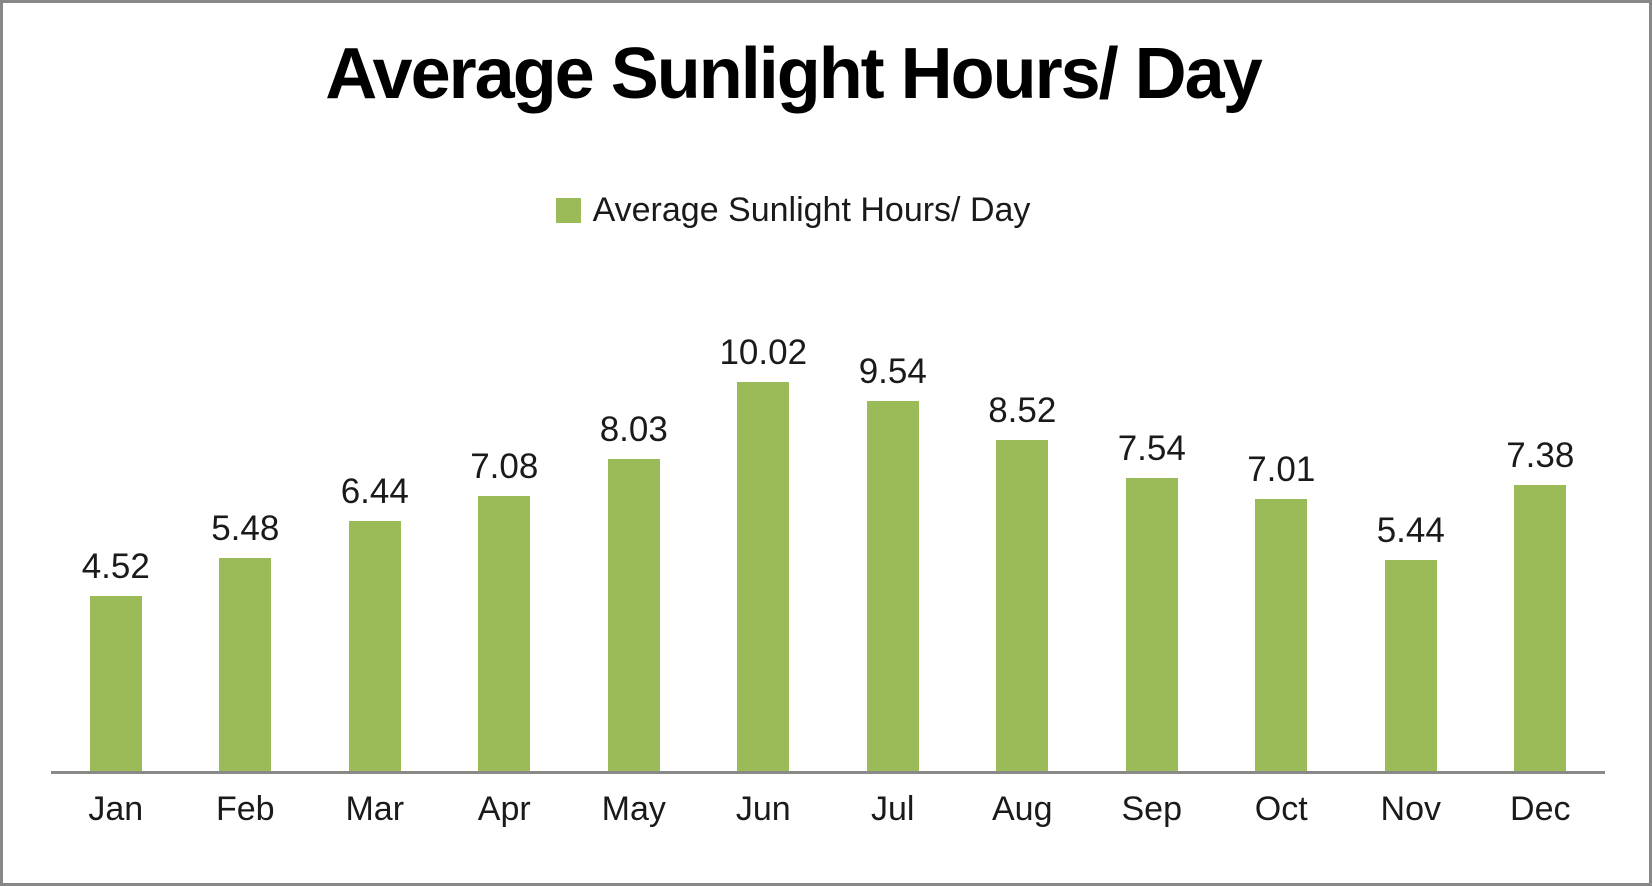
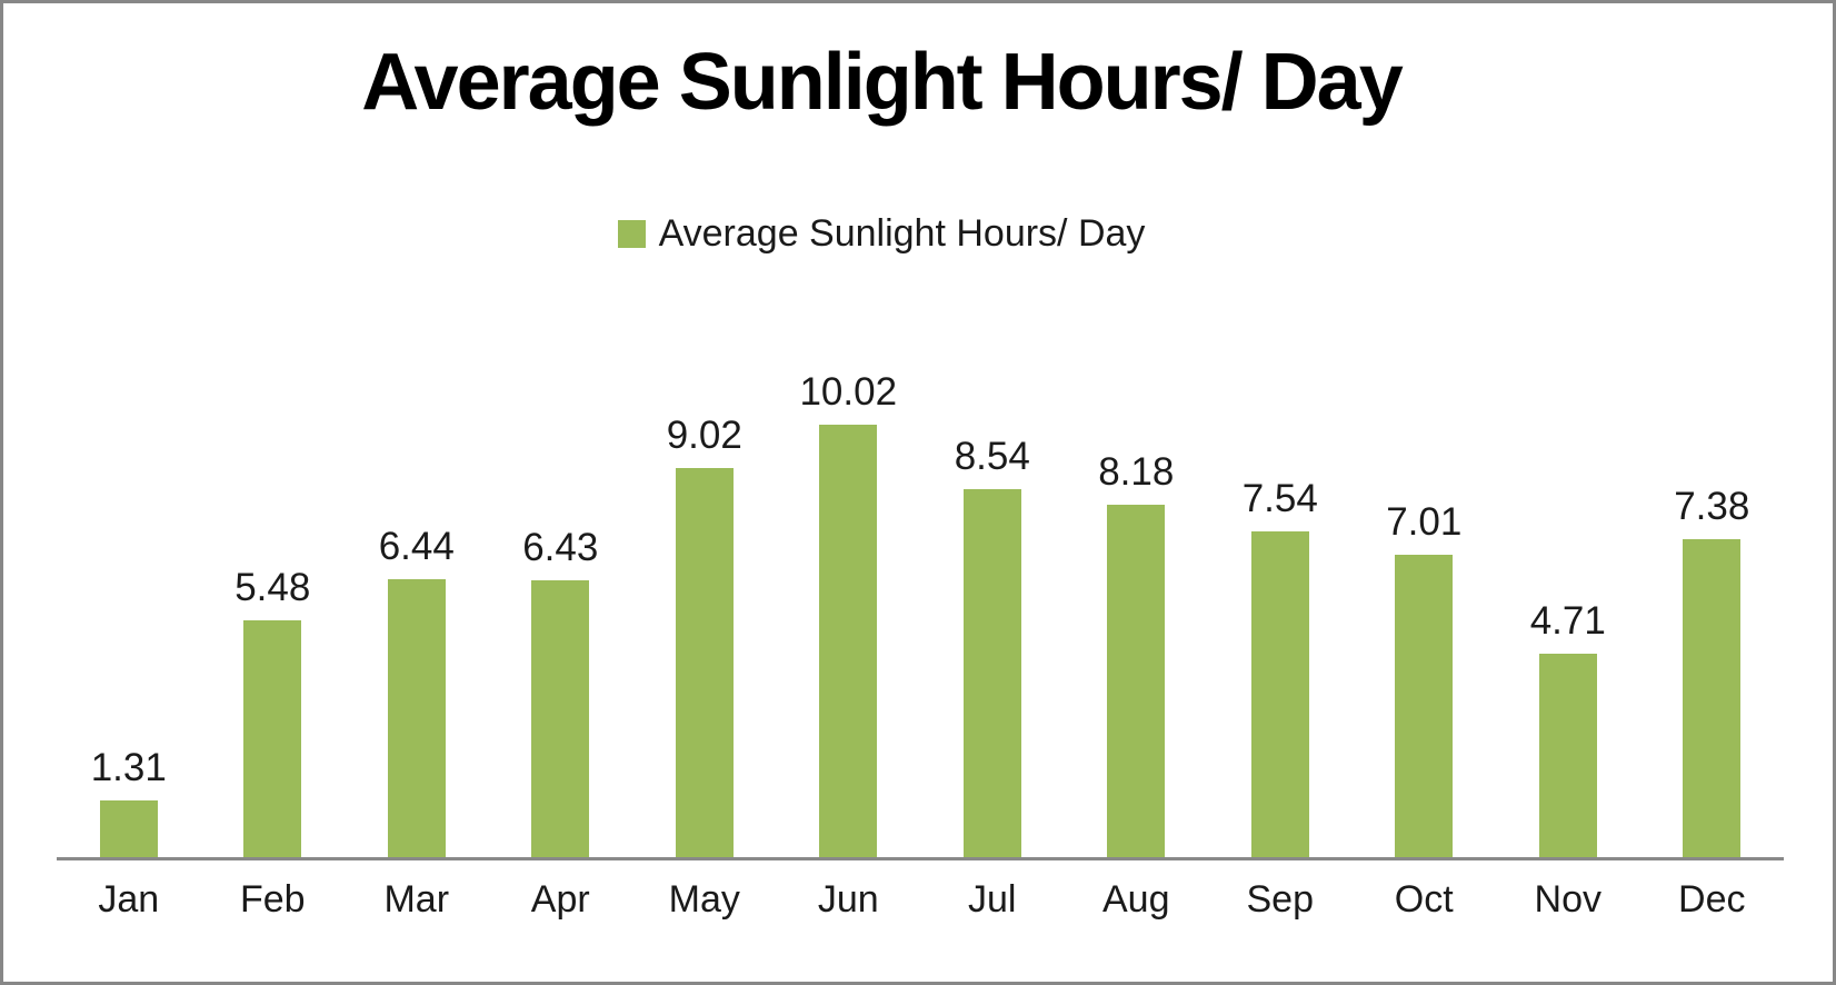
Jan: 4.52 -> 1.31
Apr: 7.08 -> 6.43
May: 8.03 -> 9.02
Jul: 9.54 -> 8.54
Aug: 8.52 -> 8.18
Nov: 5.44 -> 4.71
